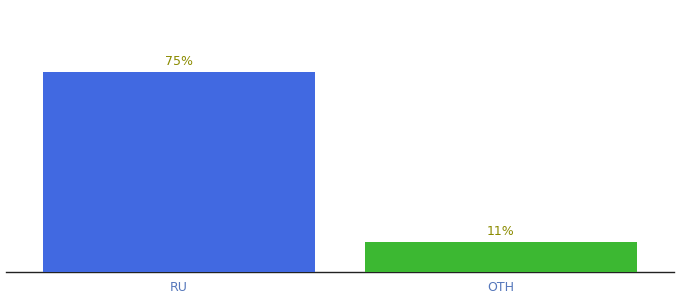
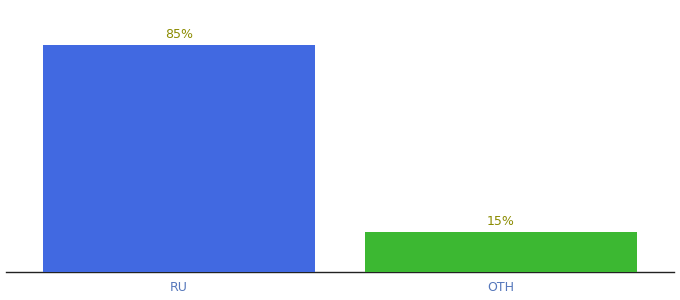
RU: 75% -> 85%
OTH: 11% -> 15%
